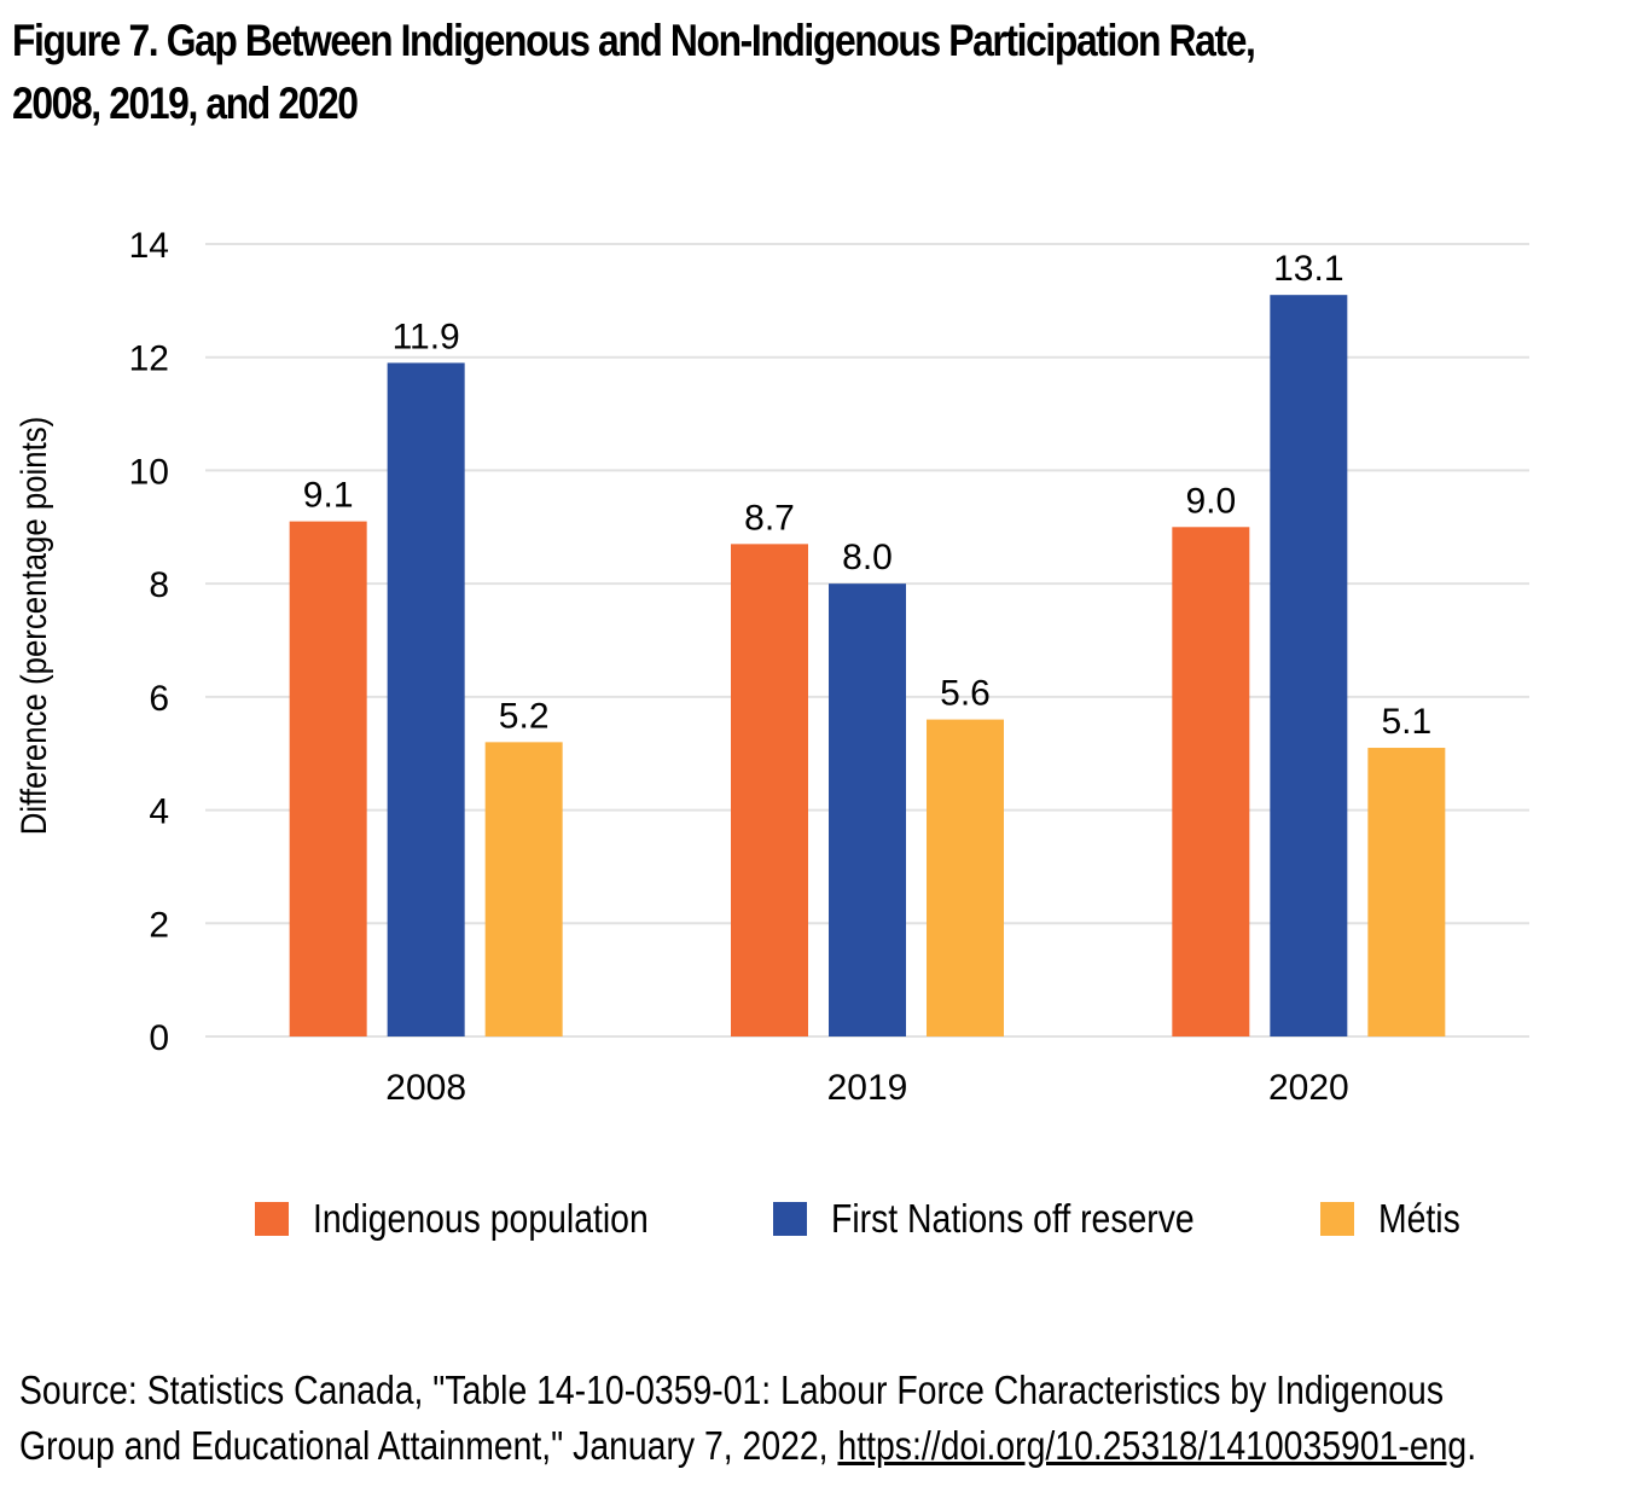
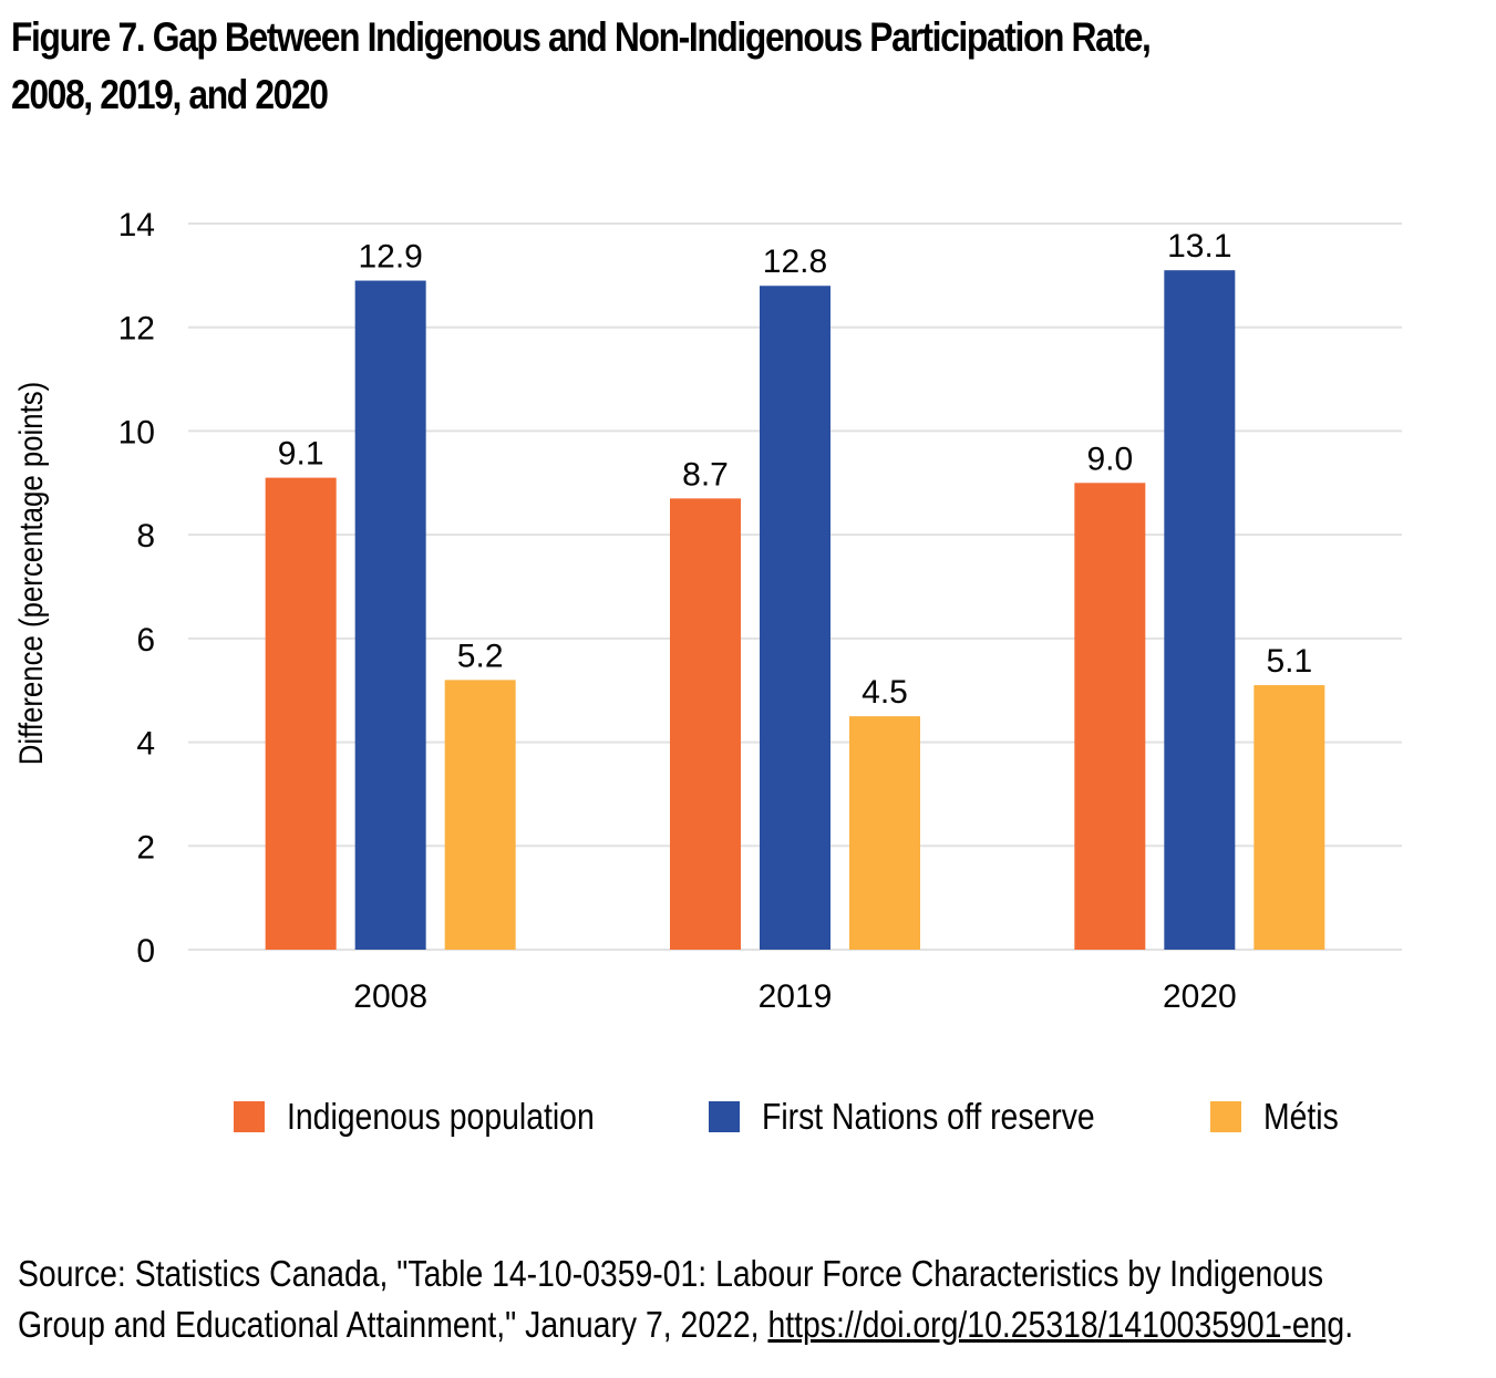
First Nations off reserve/2008: 11.9 -> 12.9
First Nations off reserve/2019: 8.0 -> 12.8
Métis/2019: 5.6 -> 4.5
